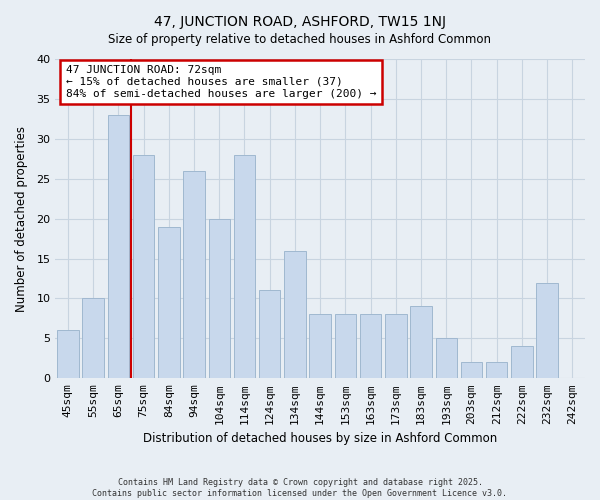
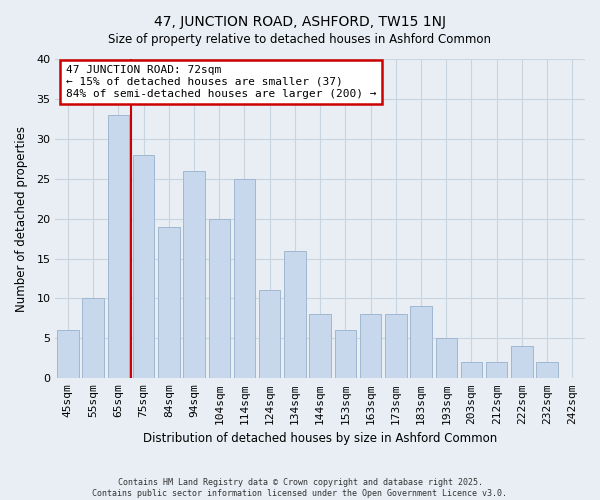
114sqm: 28 -> 25
153sqm: 8 -> 6
232sqm: 12 -> 2
